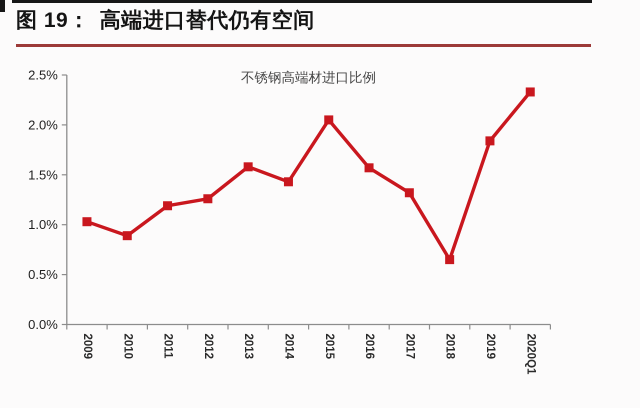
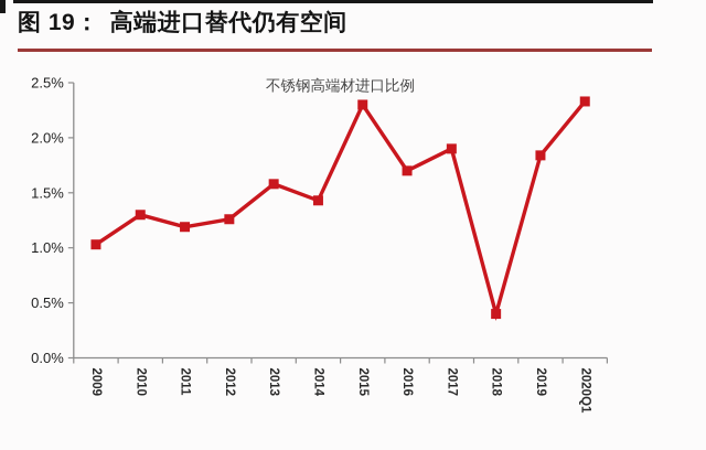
2010: 0.9% -> 1.3%
2015: 2.0% -> 2.3%
2016: 1.6% -> 1.7%
2017: 1.3% -> 1.9%
2018: 0.7% -> 0.4%
